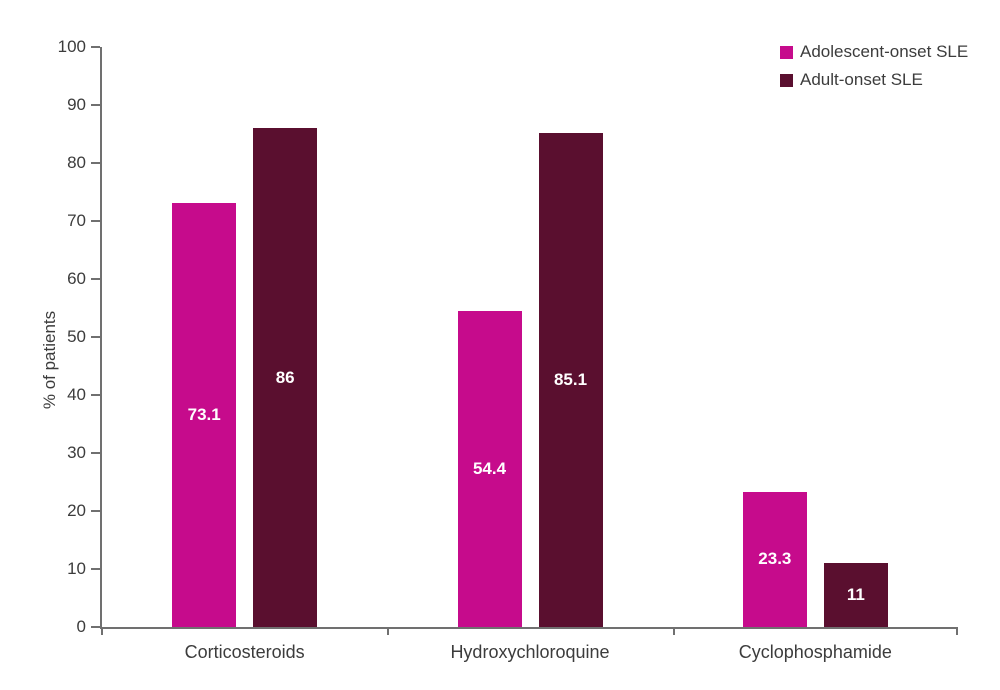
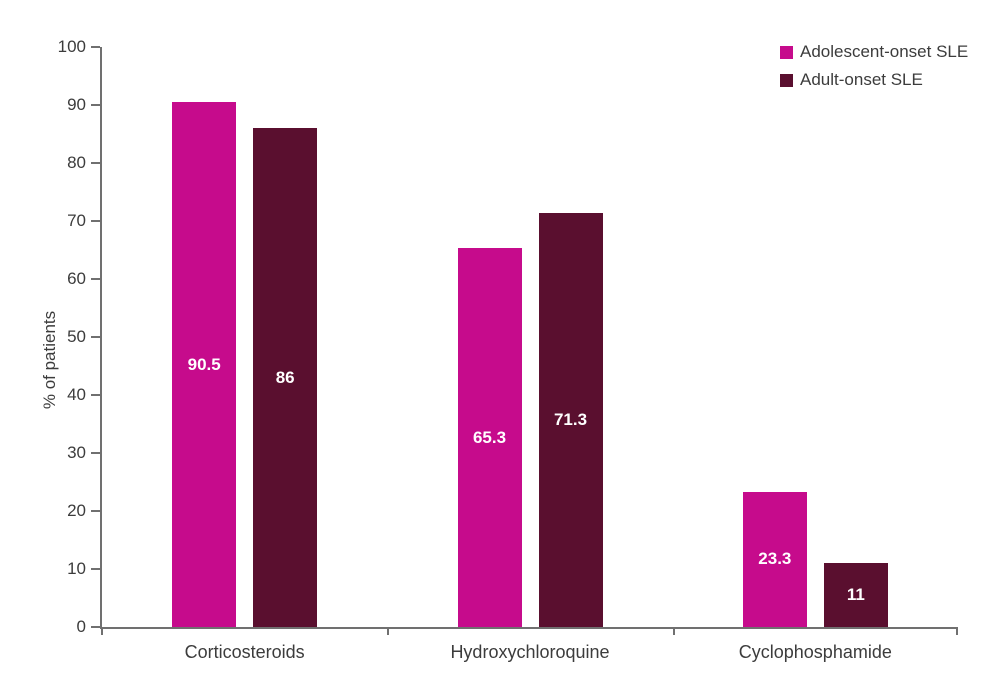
Adolescent-onset SLE/Corticosteroids: 73.1 -> 90.5
Adolescent-onset SLE/Hydroxychloroquine: 54.4 -> 65.3
Adult-onset SLE/Hydroxychloroquine: 85.1 -> 71.3
